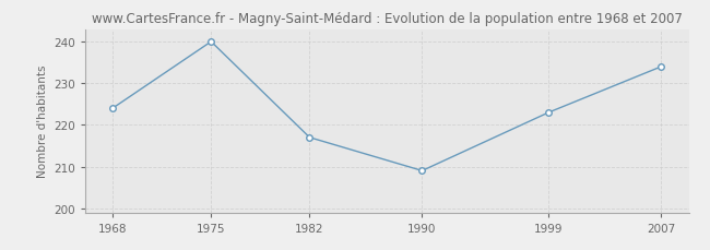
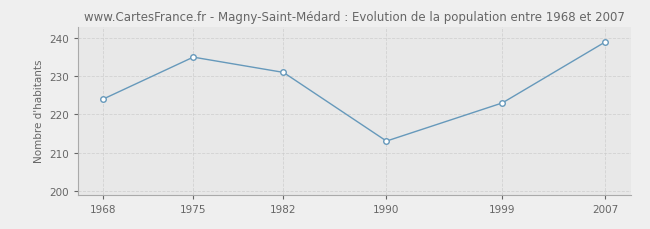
1975: 240 -> 235
1982: 217 -> 231
1990: 209 -> 213
2007: 234 -> 239
